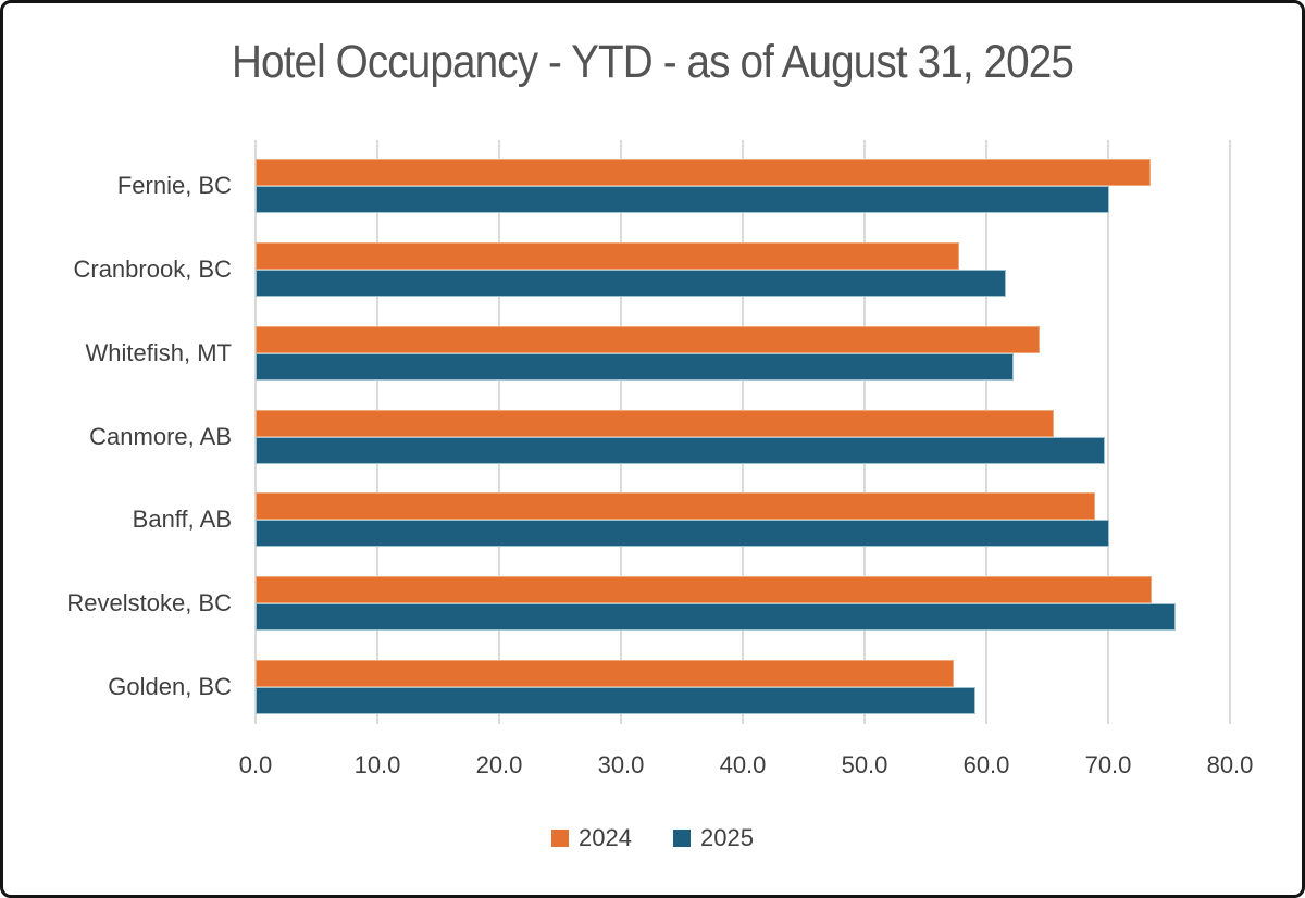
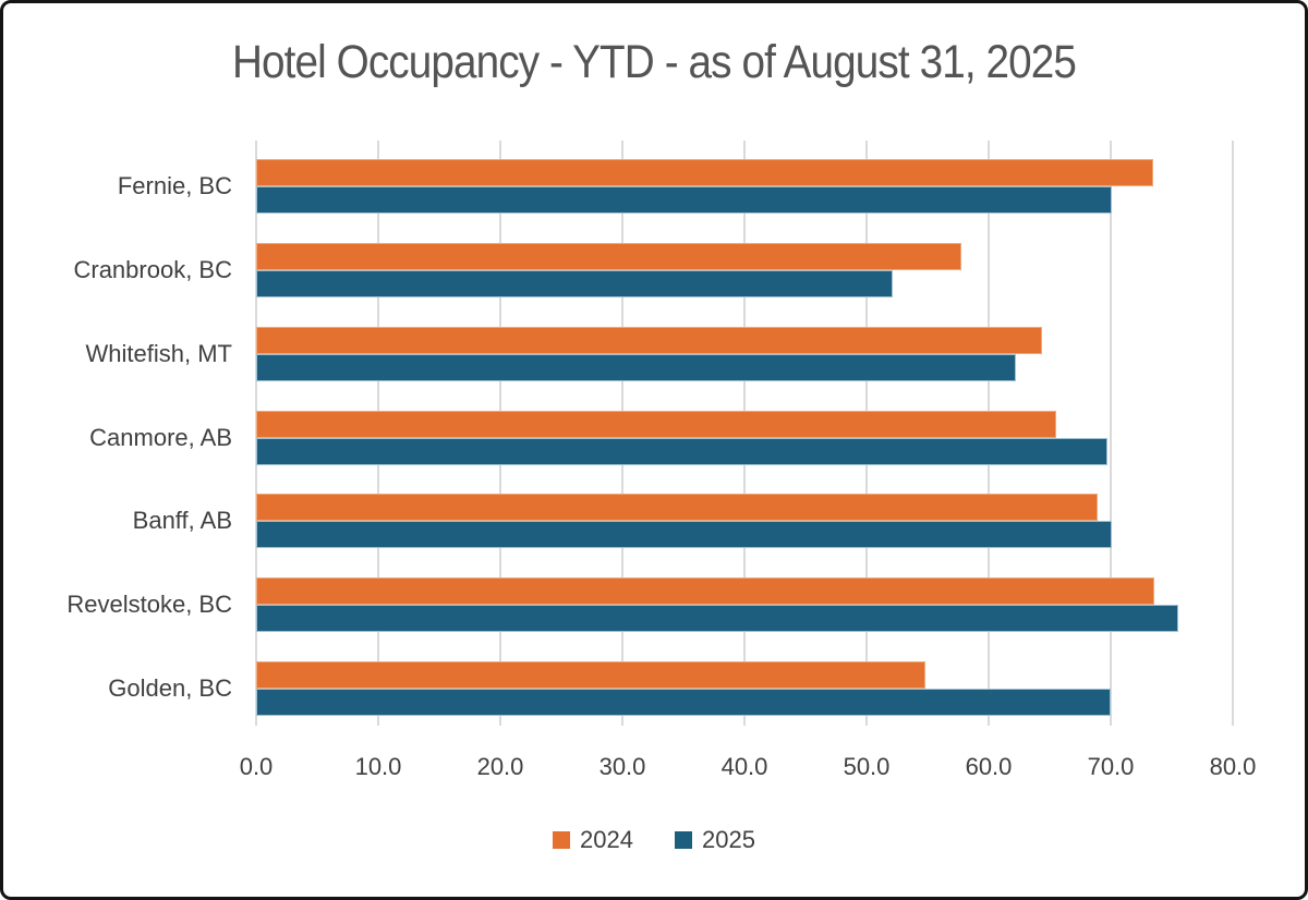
2025/Cranbrook, BC: 61.6 -> 52.1
2024/Golden, BC: 57.3 -> 54.8
2025/Golden, BC: 59.1 -> 70.0
